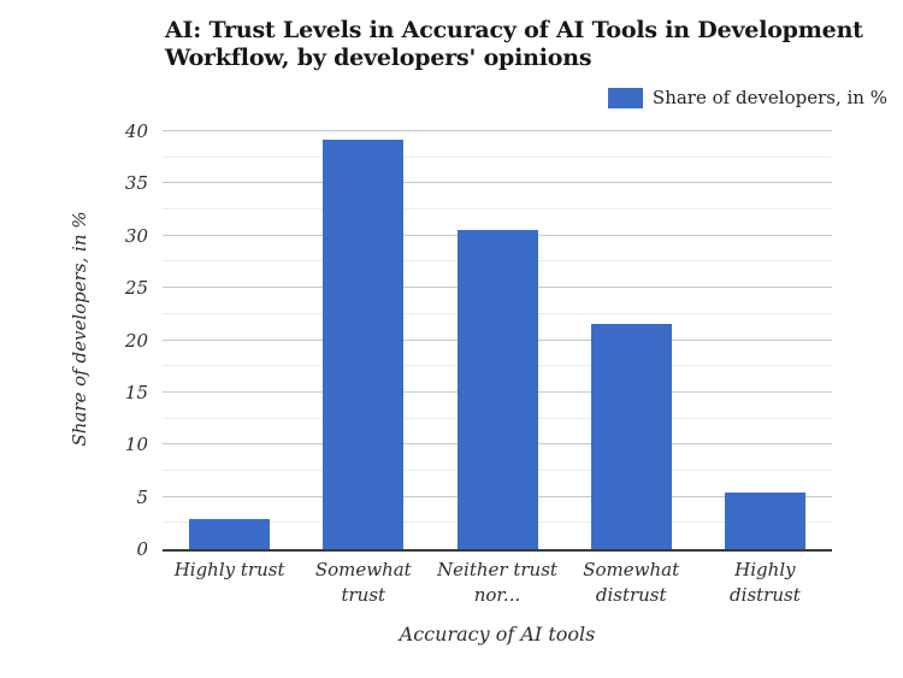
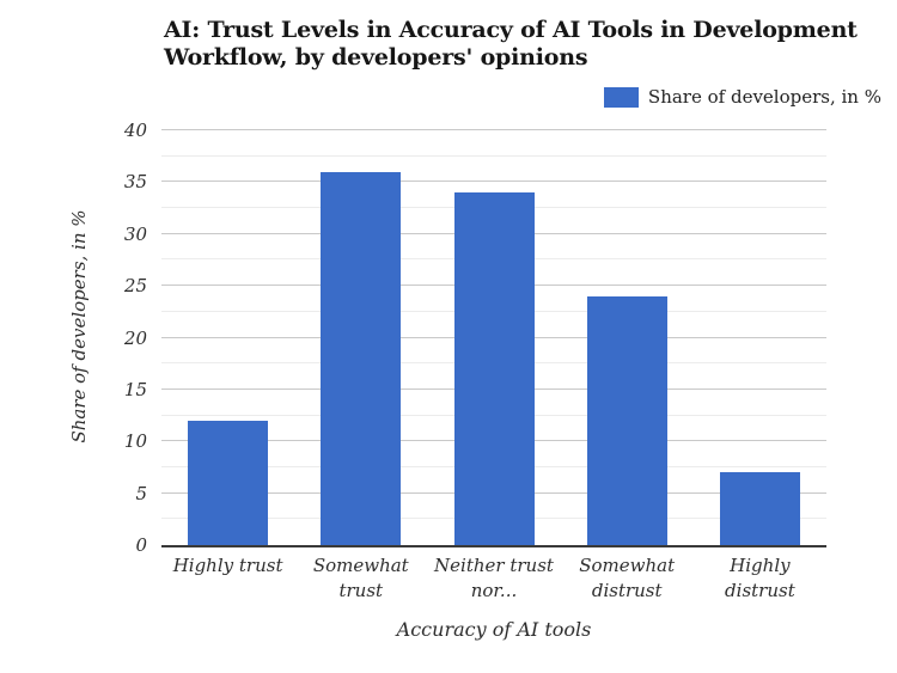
Highly trust: 3 -> 12
Somewhat trust: 39 -> 36
Neither trust nor...: 31 -> 34
Somewhat distrust: 22 -> 24
Highly distrust: 5 -> 7
